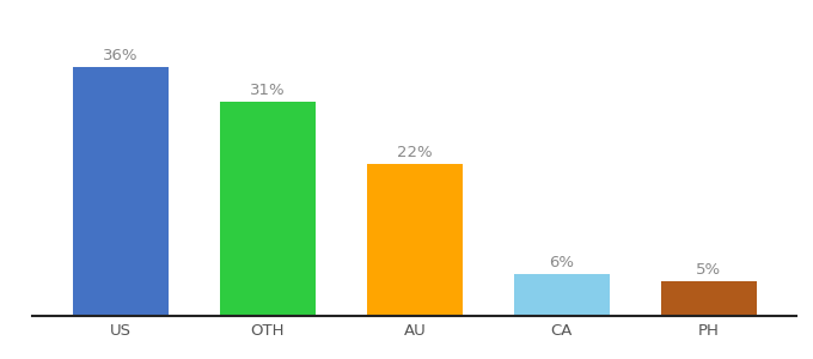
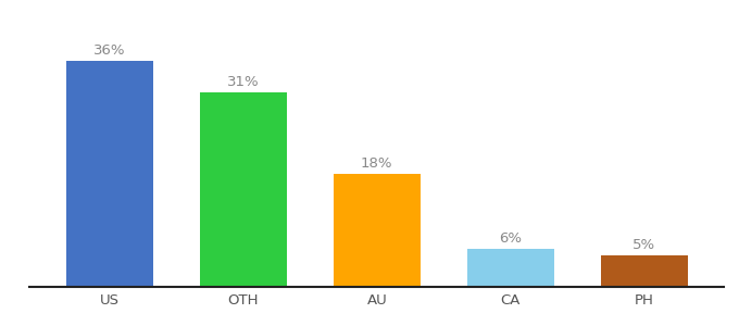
AU: 22% -> 18%
